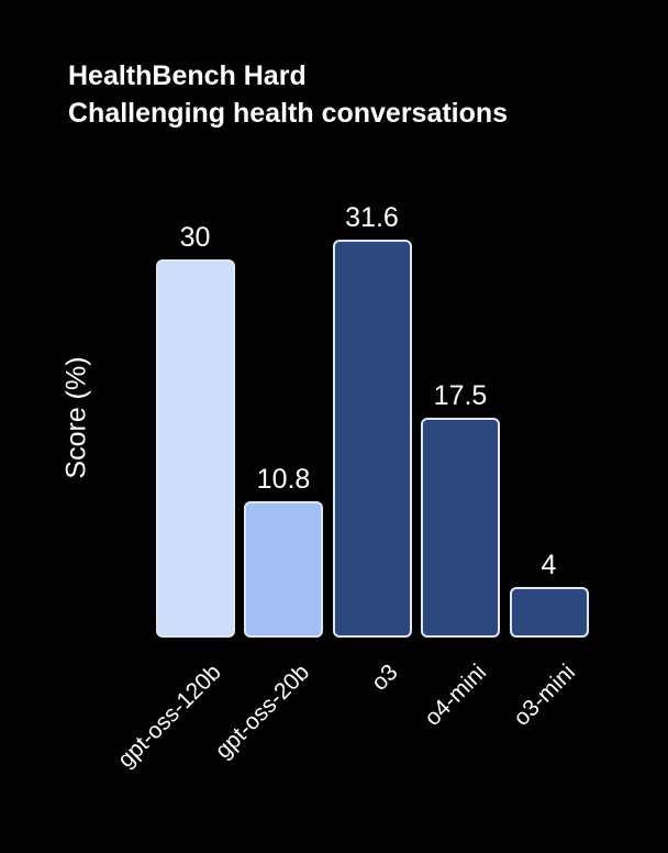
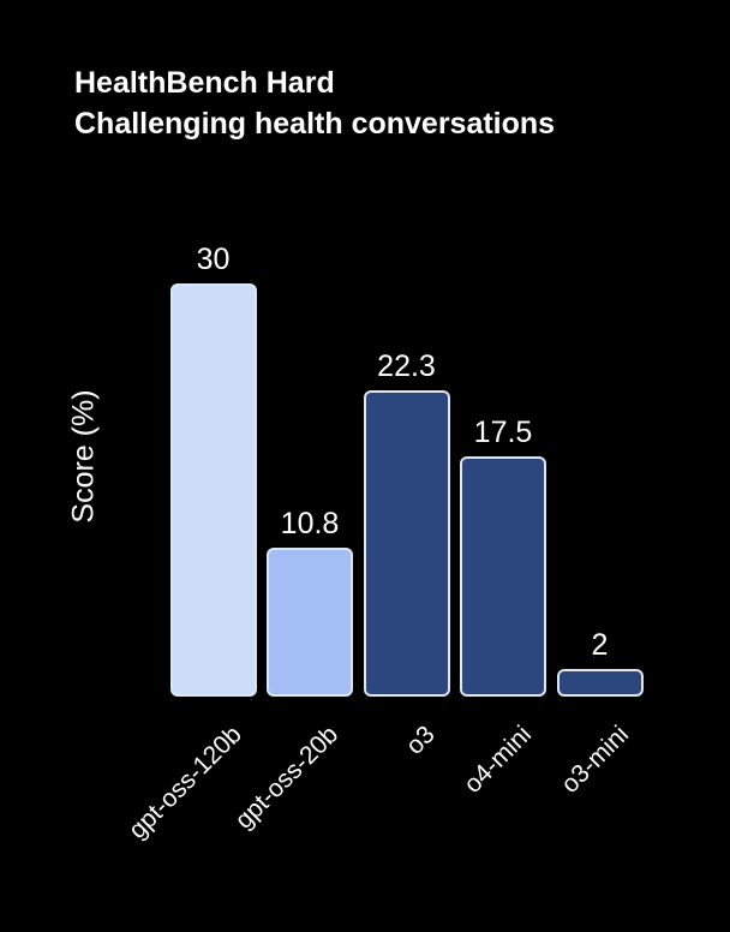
o3: 31.6 -> 22.3
o3-mini: 4 -> 2
